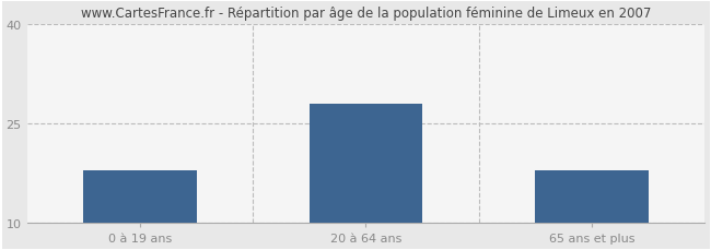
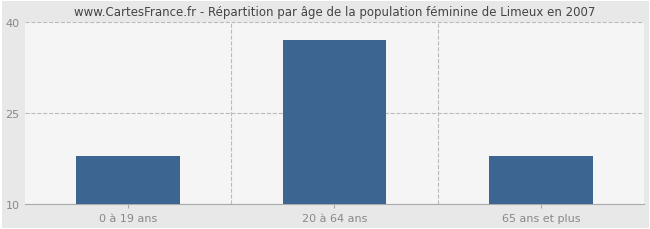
20 à 64 ans: 28 -> 37
